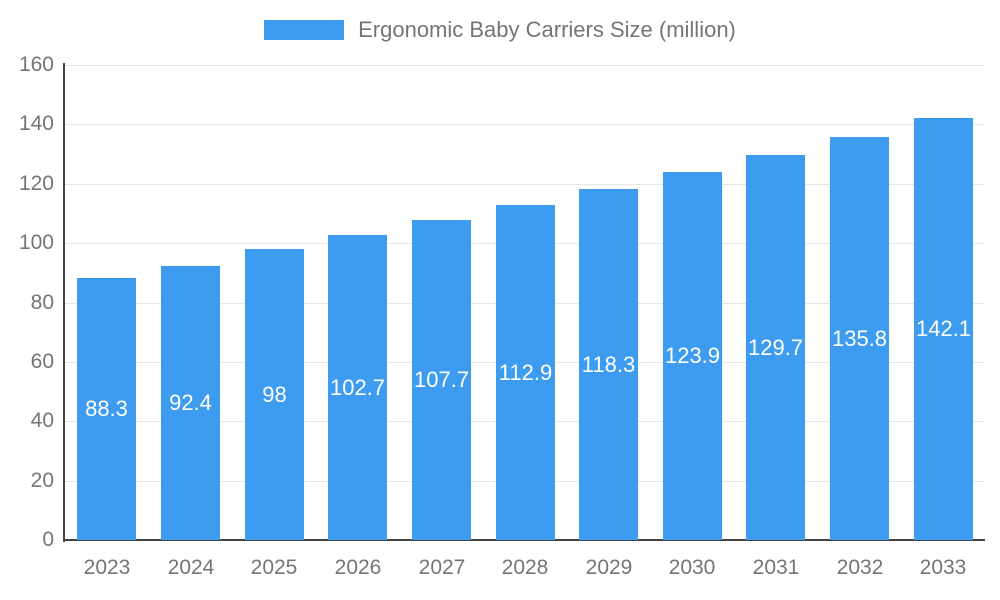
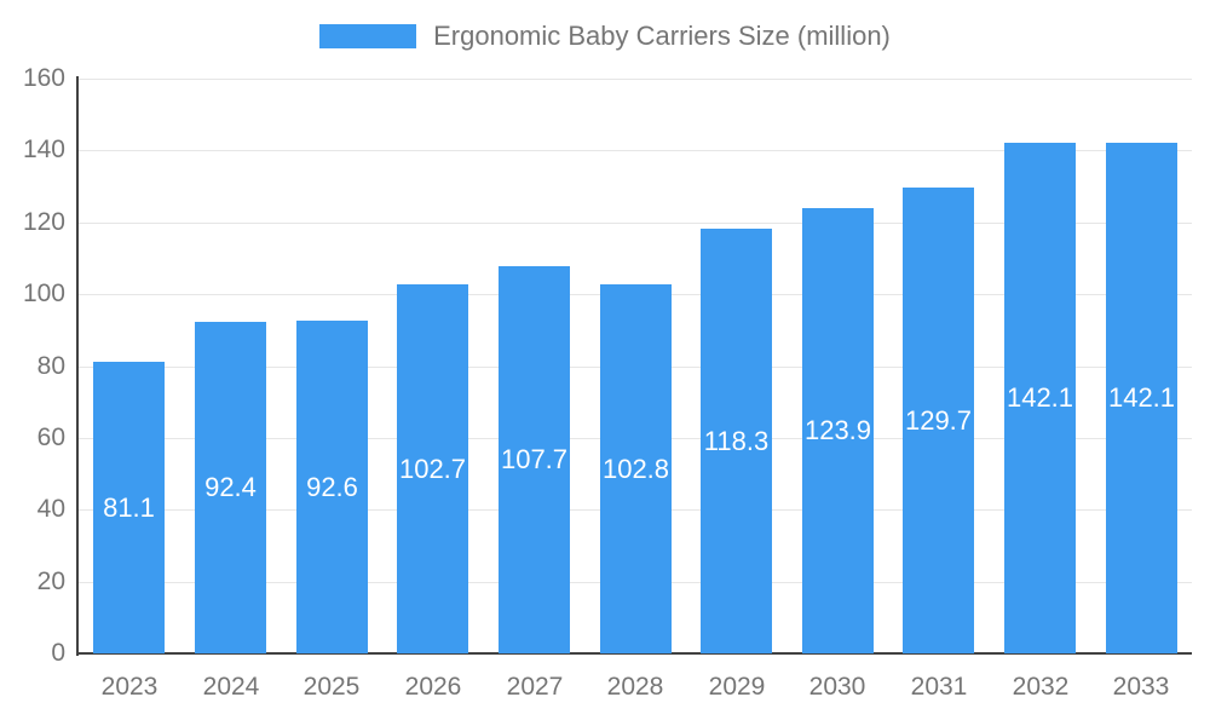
2023: 88.3 -> 81.1
2025: 98 -> 92.6
2028: 112.9 -> 102.8
2032: 135.8 -> 142.1
